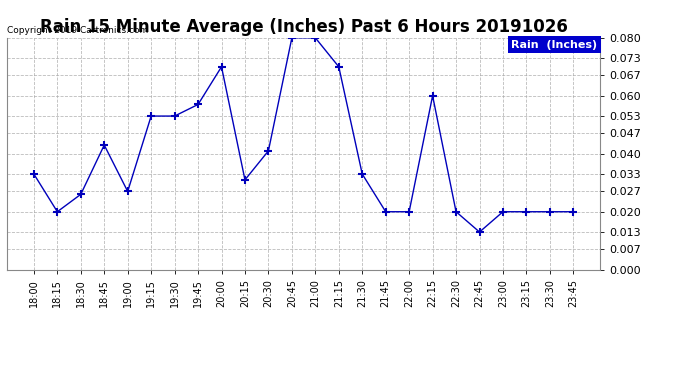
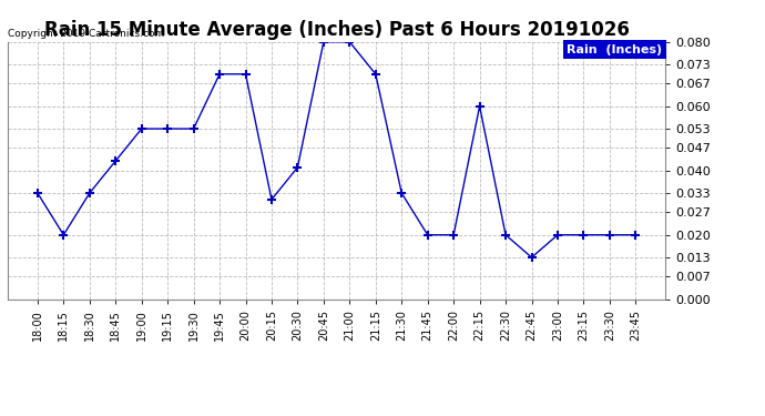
18:30: 0.026 -> 0.033
19:00: 0.027 -> 0.053
19:45: 0.057 -> 0.070
